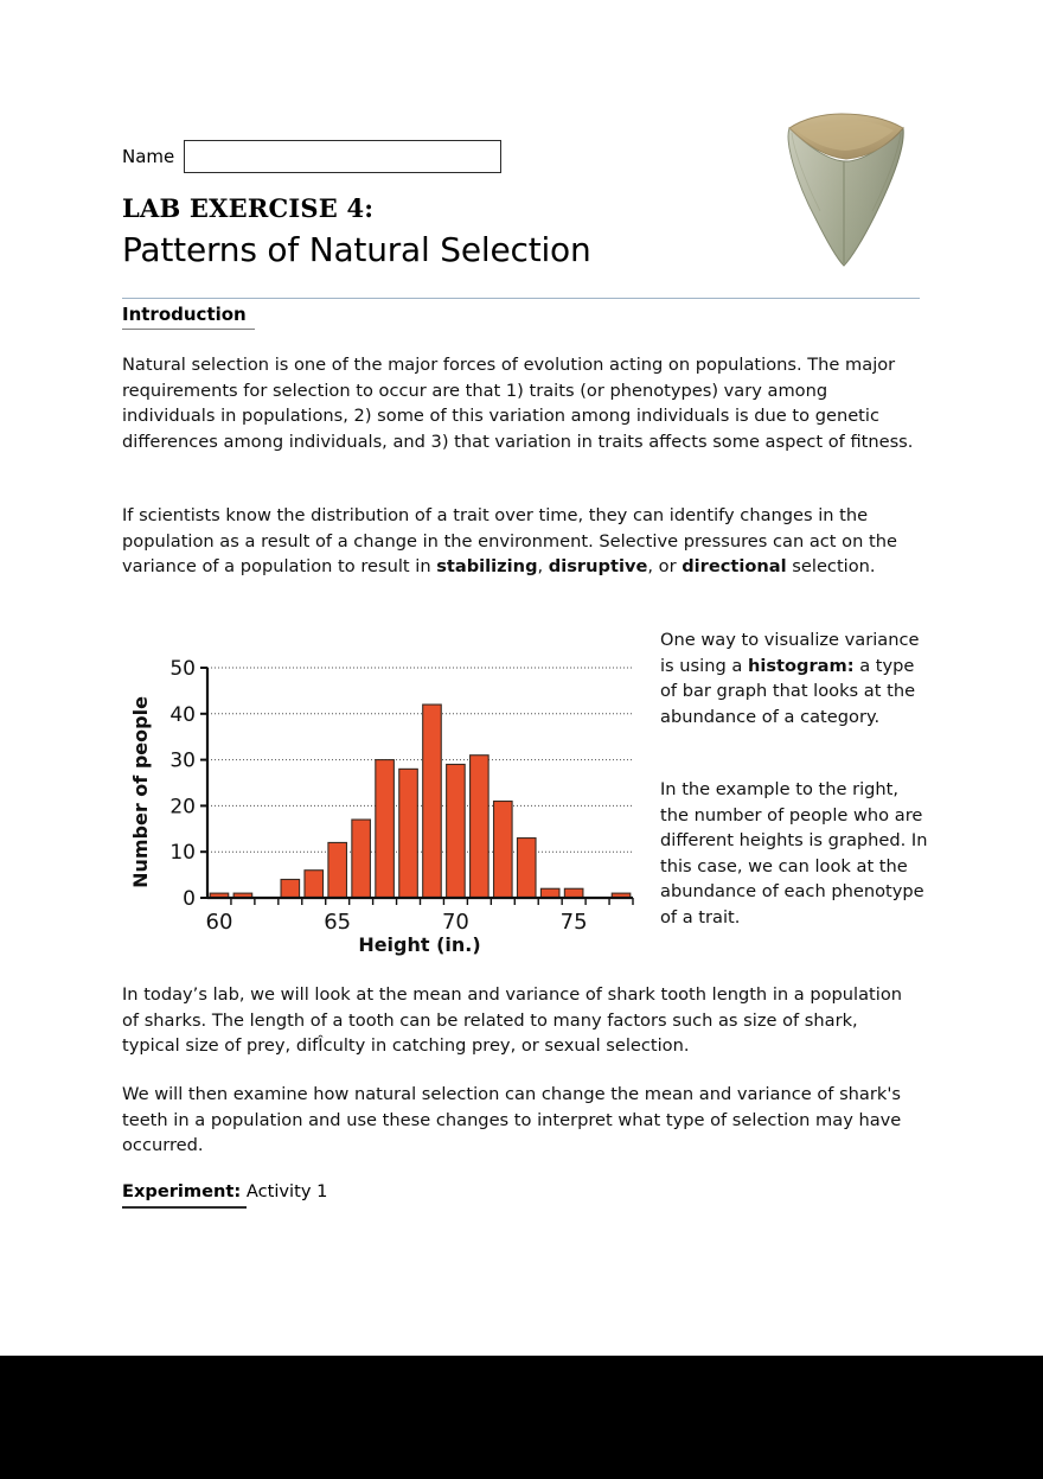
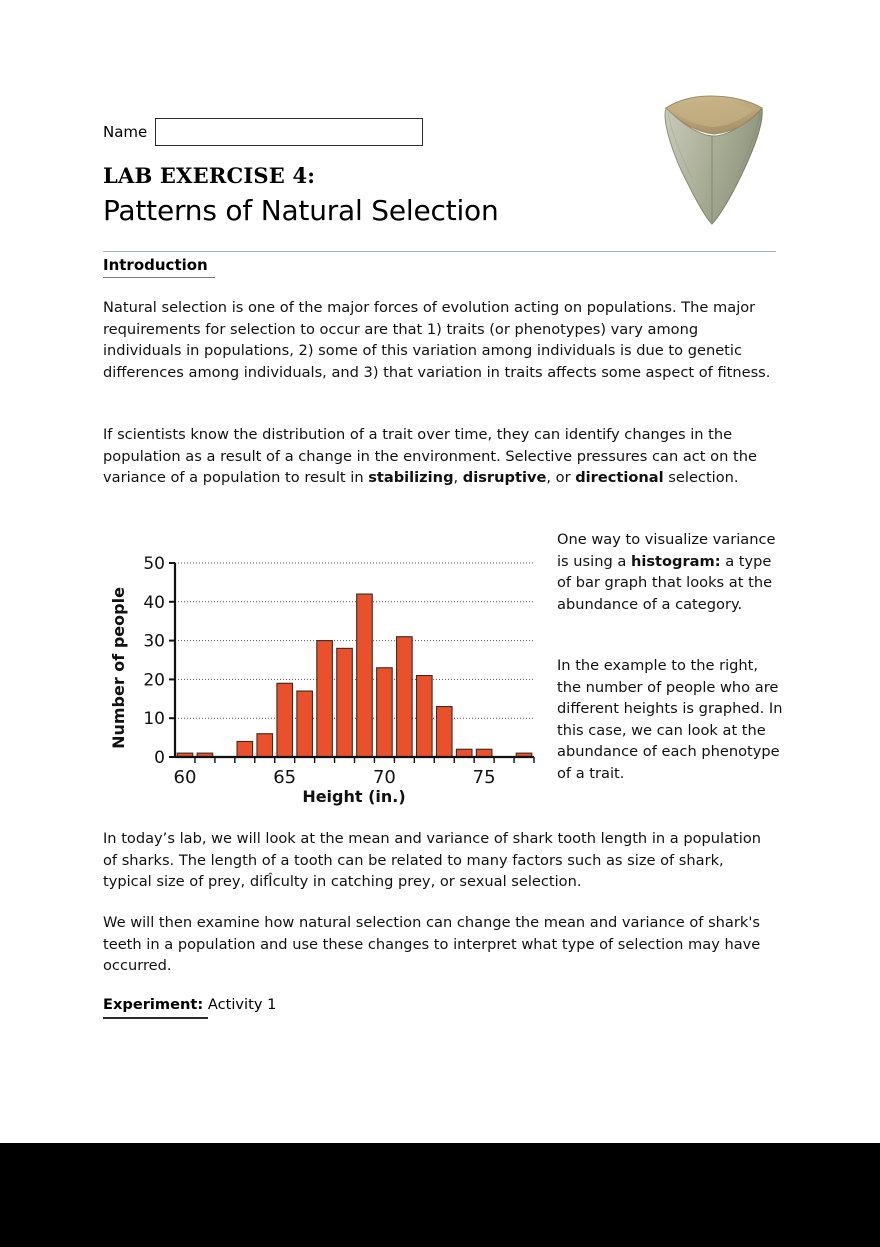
65: 12 -> 19
70: 29 -> 23
